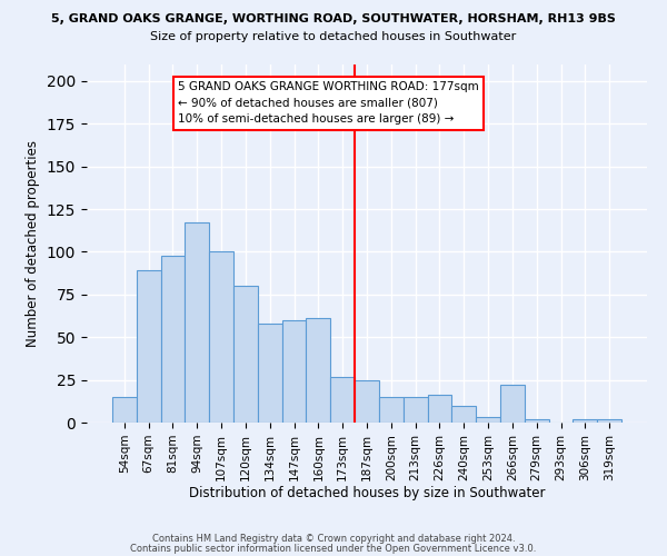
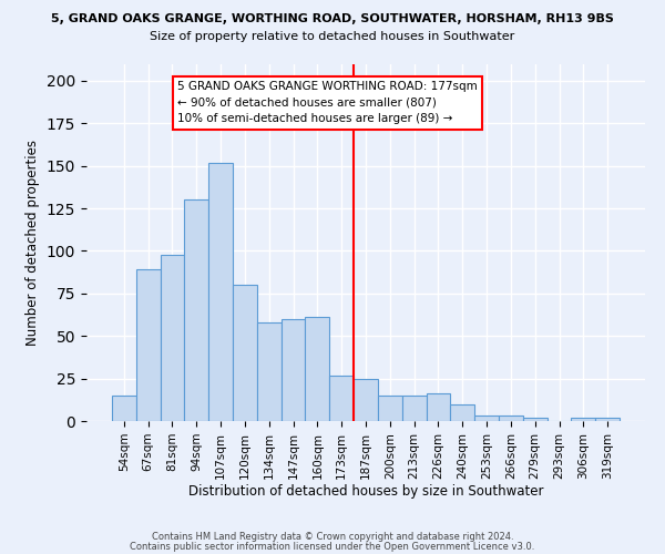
94sqm: 117 -> 130
107sqm: 100 -> 152
266sqm: 22 -> 3
